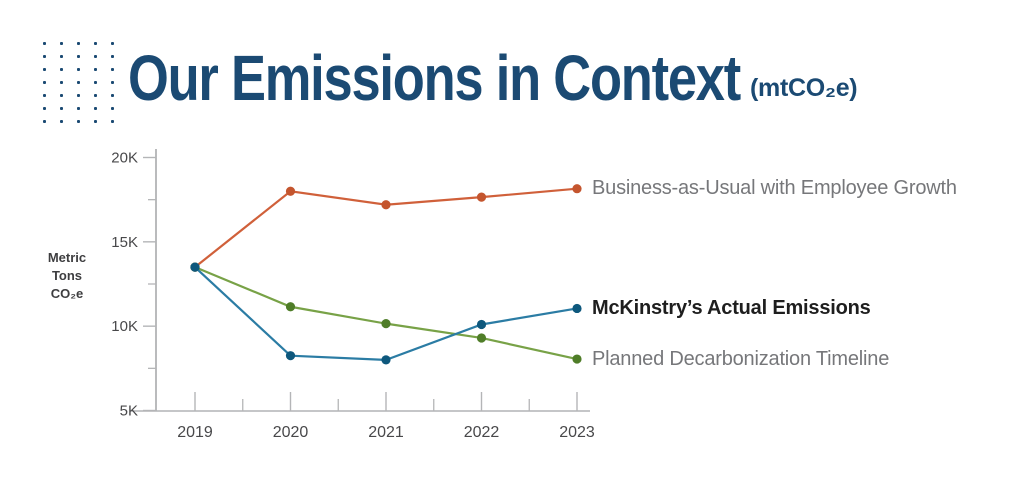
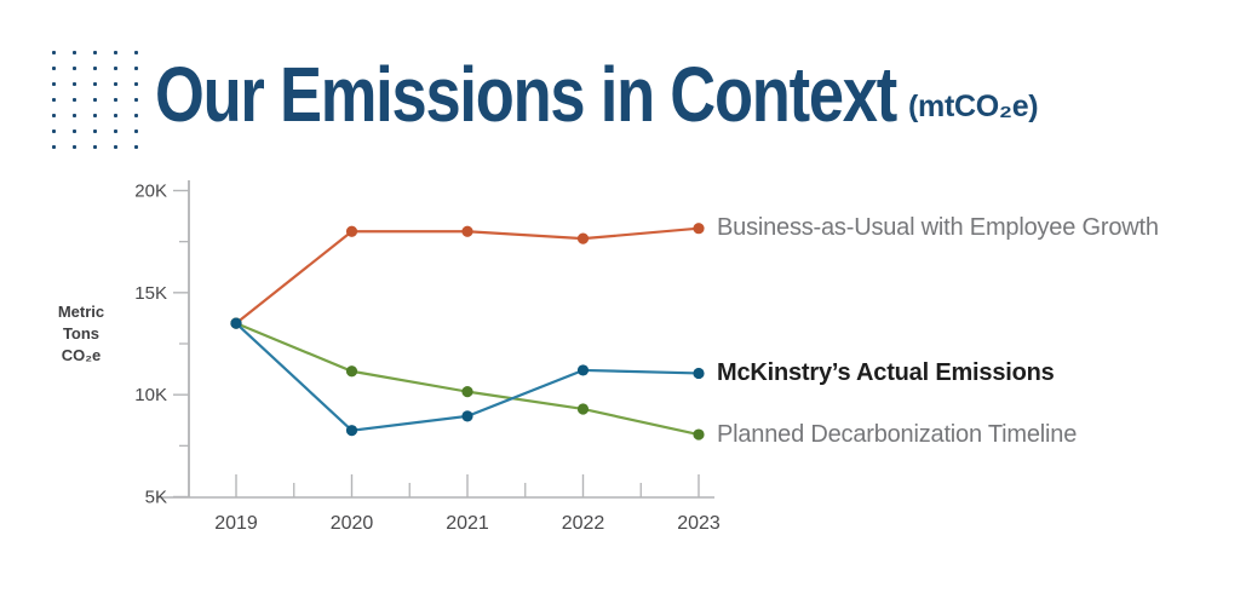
Business-as-Usual with Employee Growth/2021: 17.2K -> 18.0K
McKinstry’s Actual Emissions/2021: 8.0K -> 9.0K
McKinstry’s Actual Emissions/2022: 10.1K -> 11.2K
